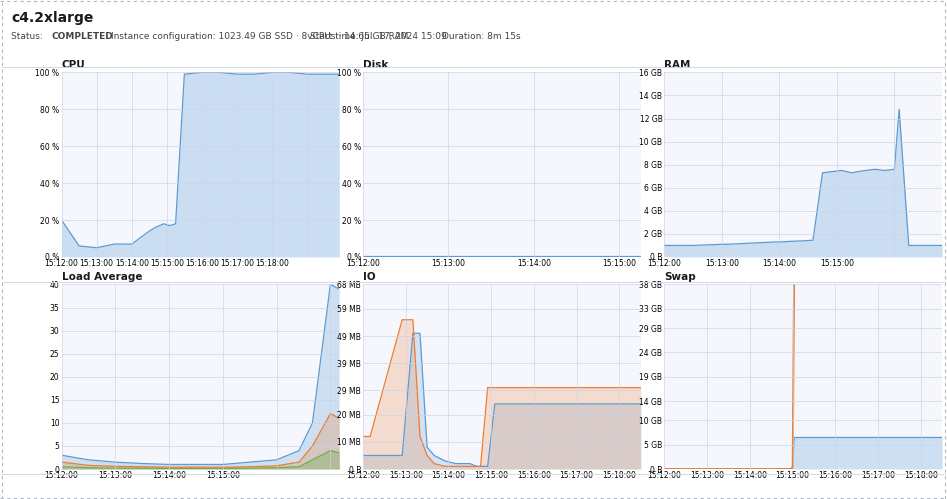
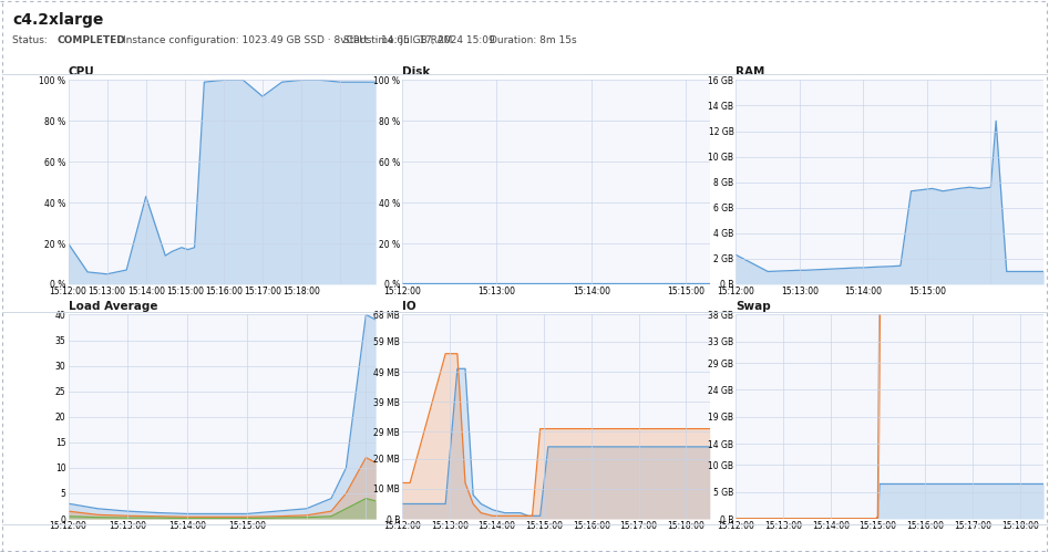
CPU/15:14:00: 7 % -> 43 %
CPU/15:17:00: 99 % -> 92 %
RAM/15:12:00: 1.0 GB -> 2.3 GB
